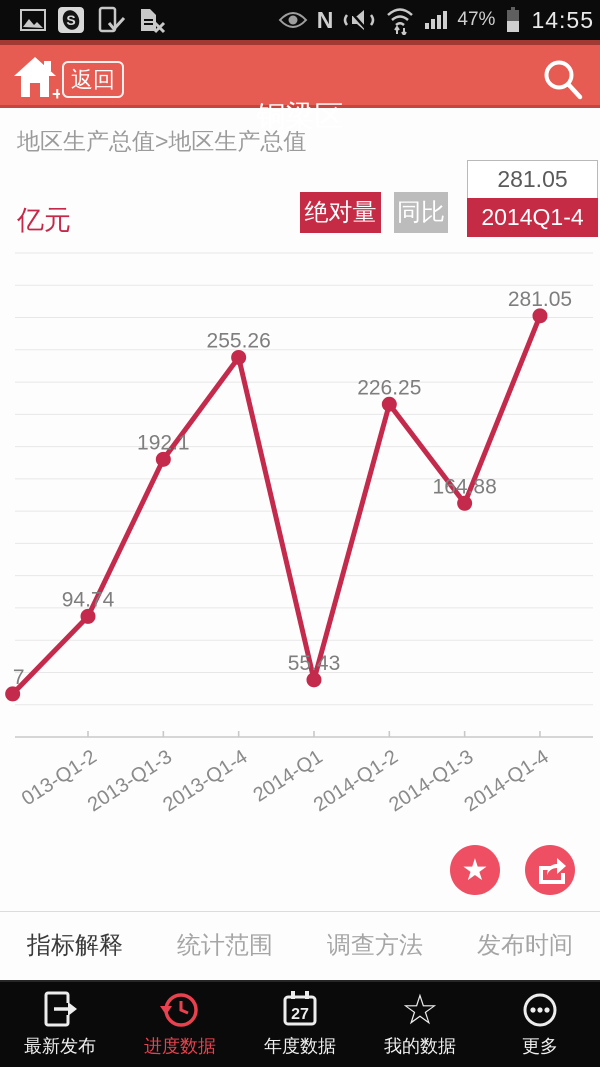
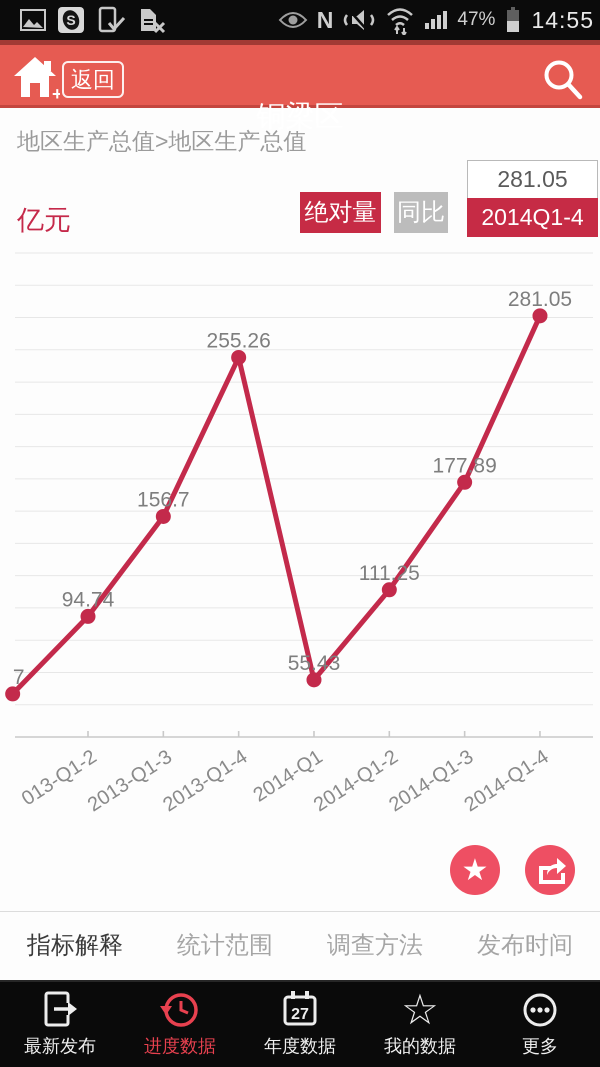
2013-Q1-3: 192.1 -> 156.7
2014-Q1-2: 226.25 -> 111.25
2014-Q1-3: 164.88 -> 177.89
